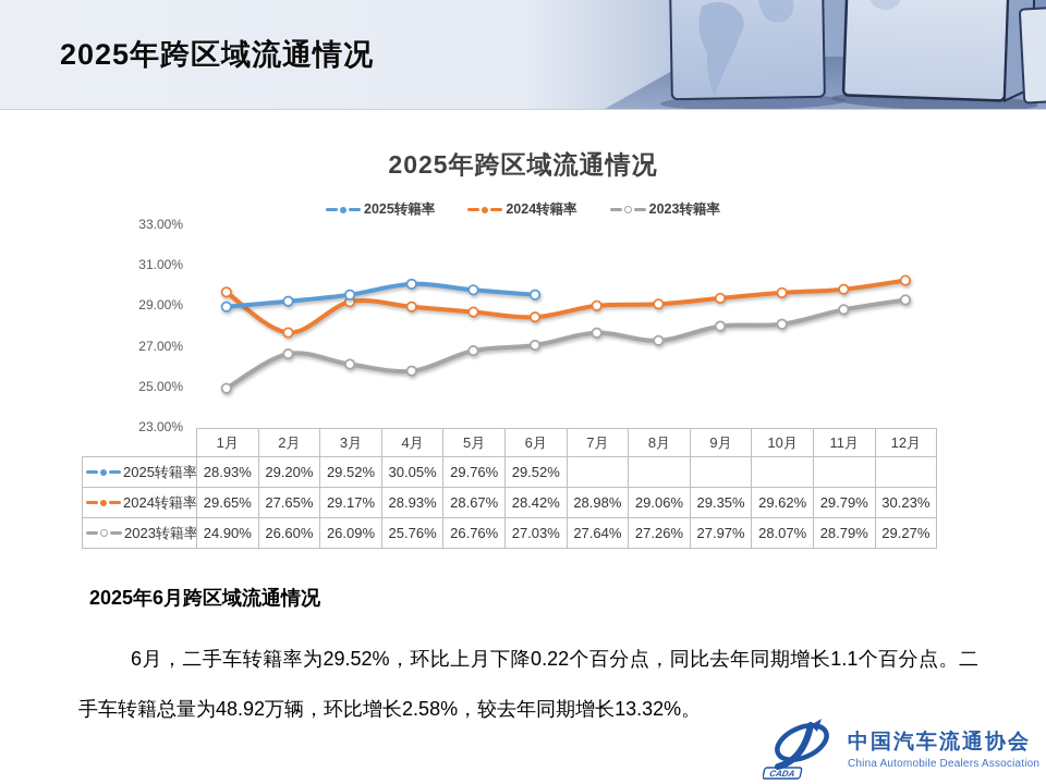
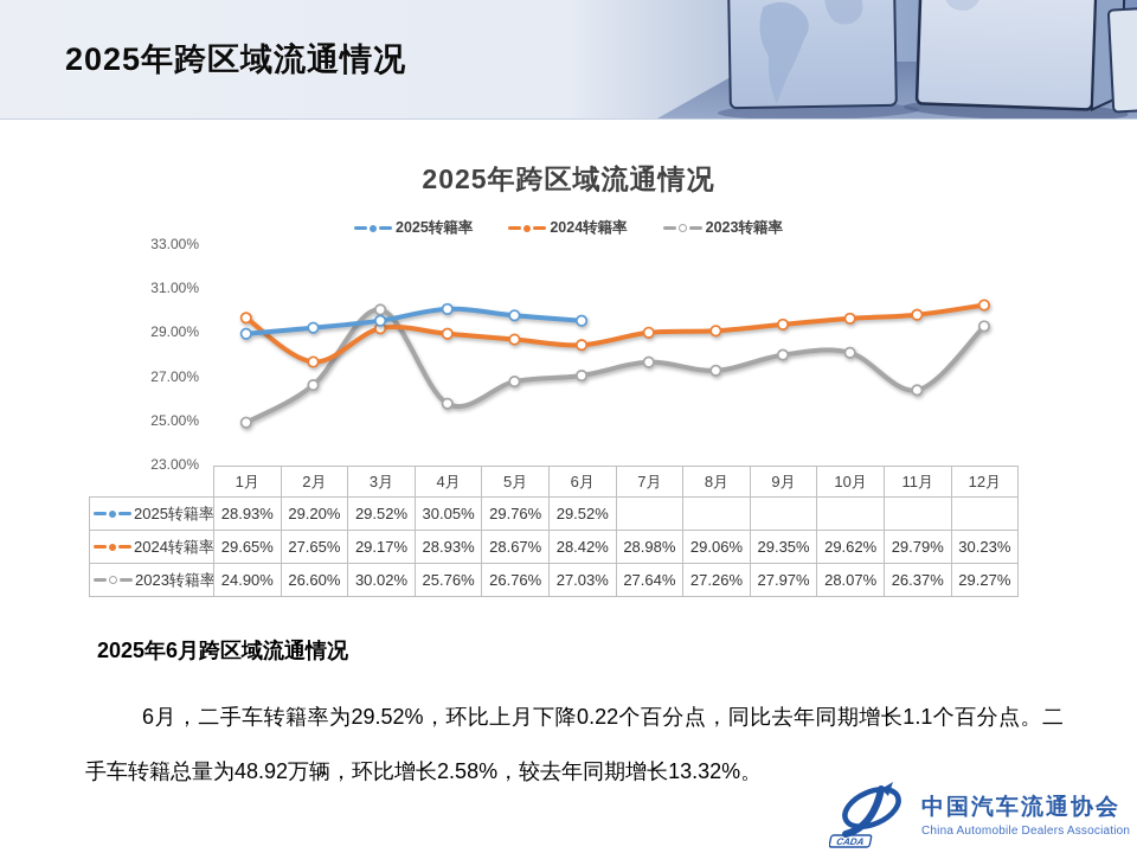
2023转籍率/3月: 26.09% -> 30.02%
2023转籍率/11月: 28.79% -> 26.37%
